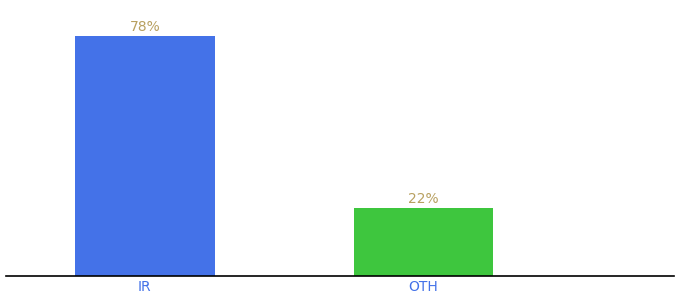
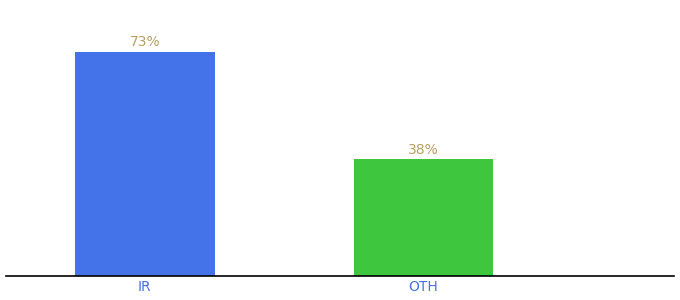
IR: 78% -> 73%
OTH: 22% -> 38%
